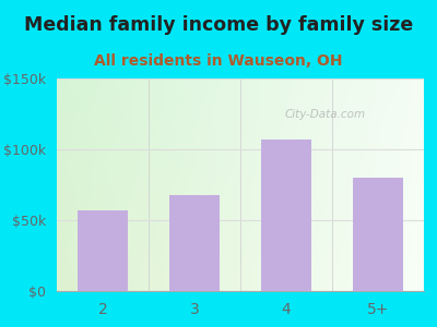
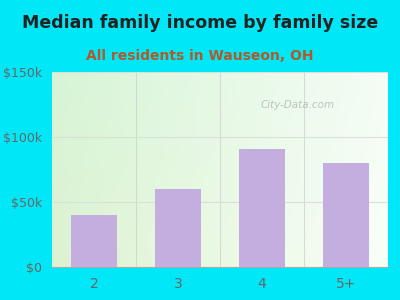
2: $57k -> $40k
3: $68k -> $60k
4: $107k -> $91k
